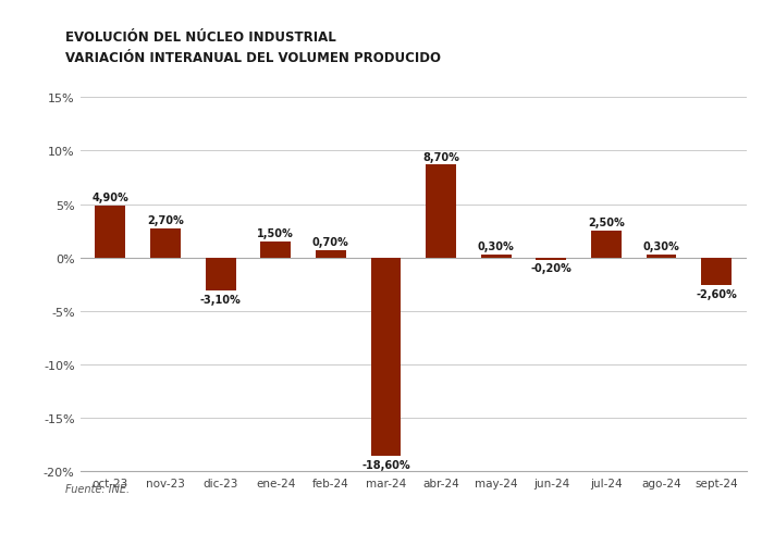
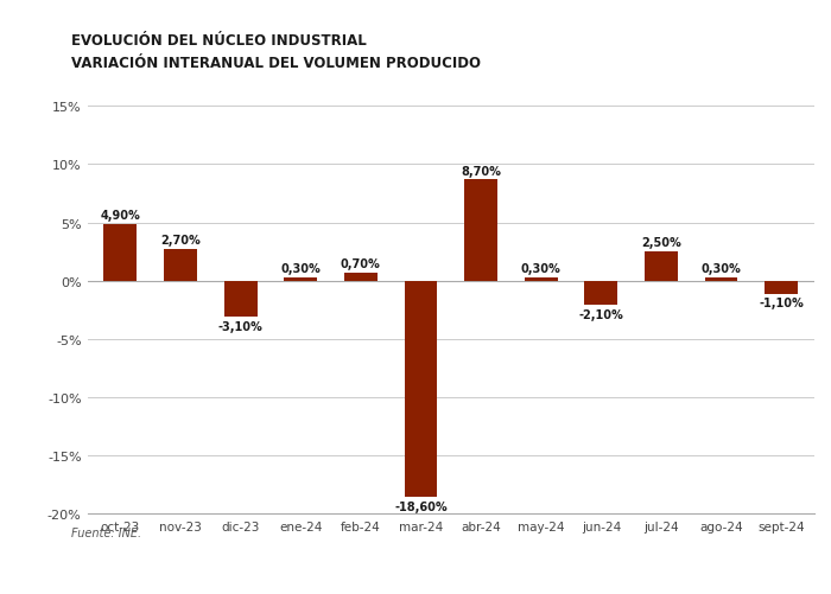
ene-24: 1,50% -> 0,30%
jun-24: -0,20% -> -2,10%
sept-24: -2,60% -> -1,10%
